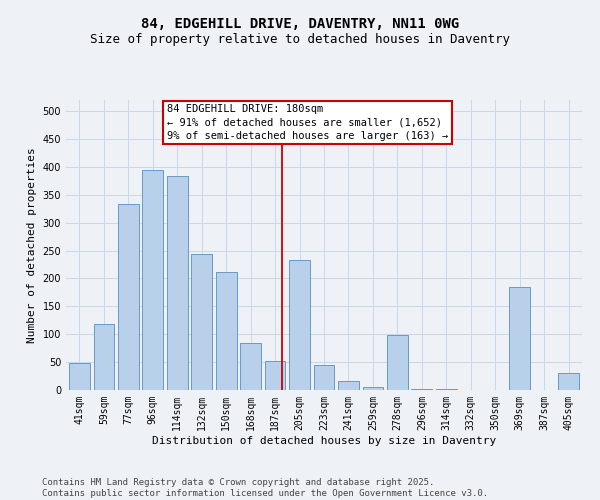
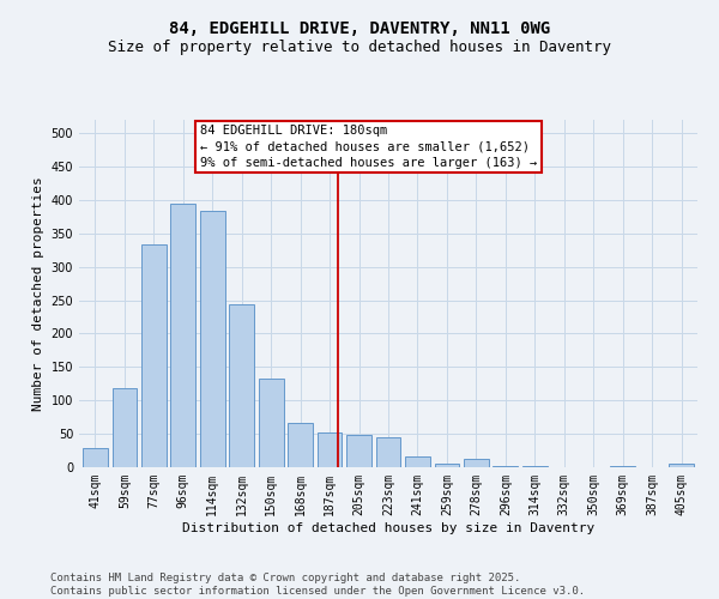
41sqm: 48 -> 28
150sqm: 212 -> 132
168sqm: 84 -> 67
205sqm: 234 -> 48
278sqm: 98 -> 12
369sqm: 184 -> 1
405sqm: 30 -> 5
